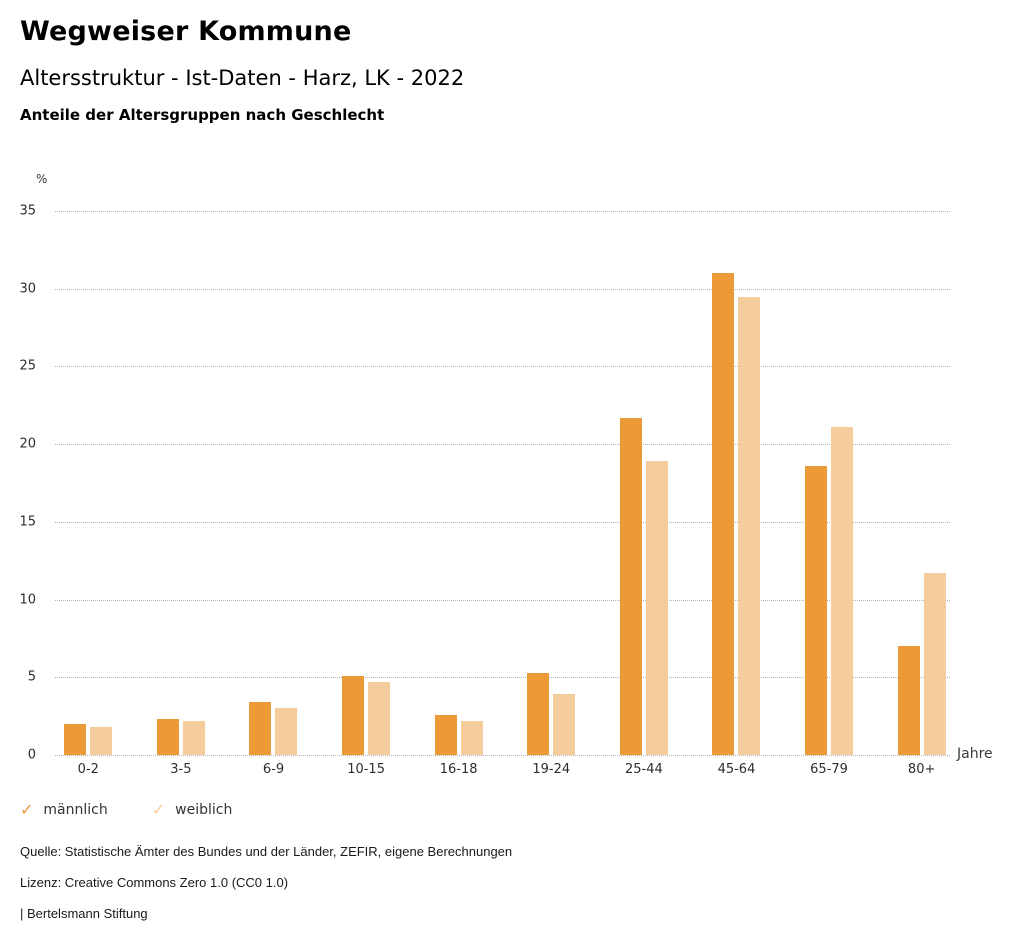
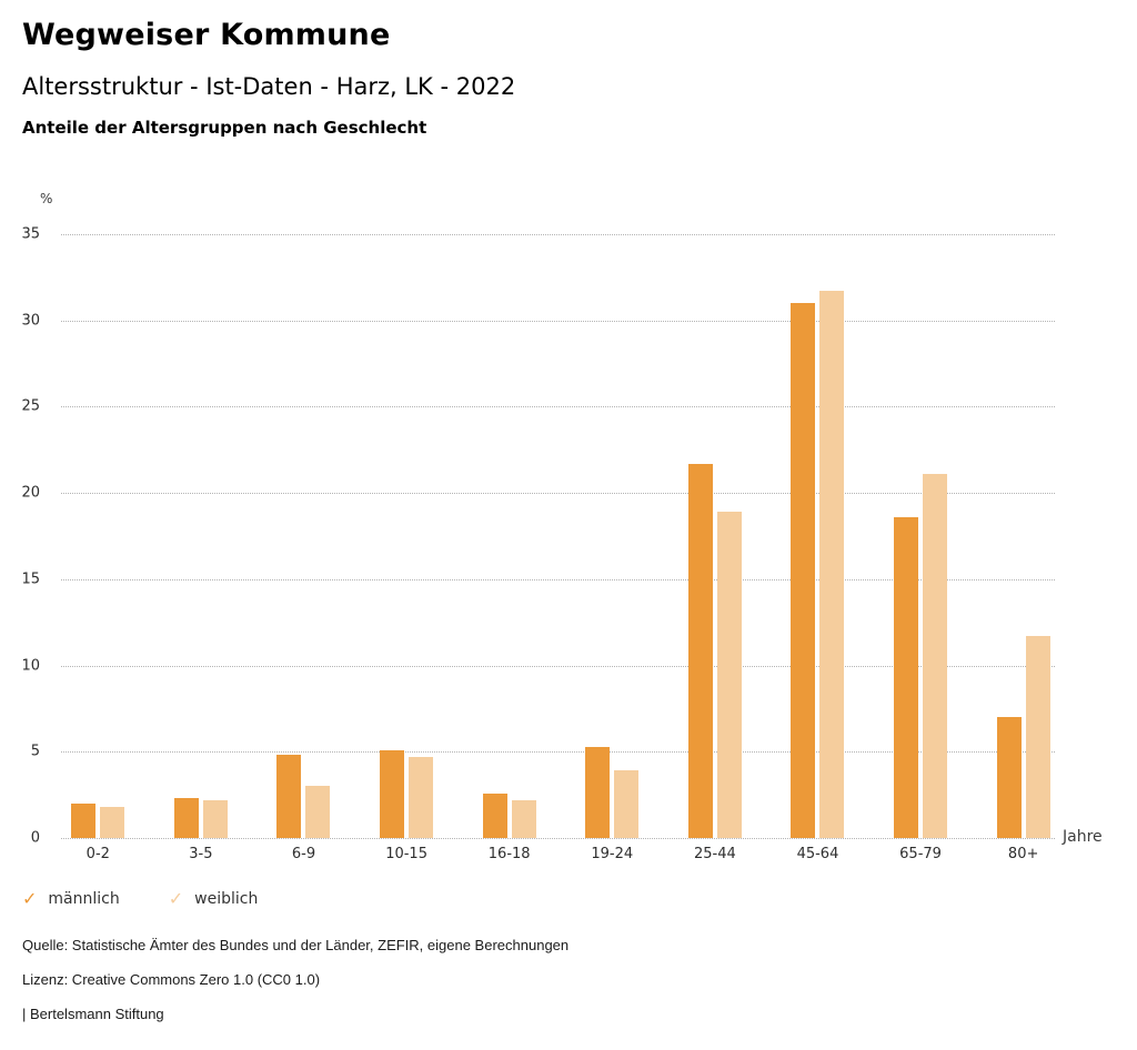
männlich/6-9: 3.4 -> 4.8
weiblich/45-64: 29.5 -> 31.7
